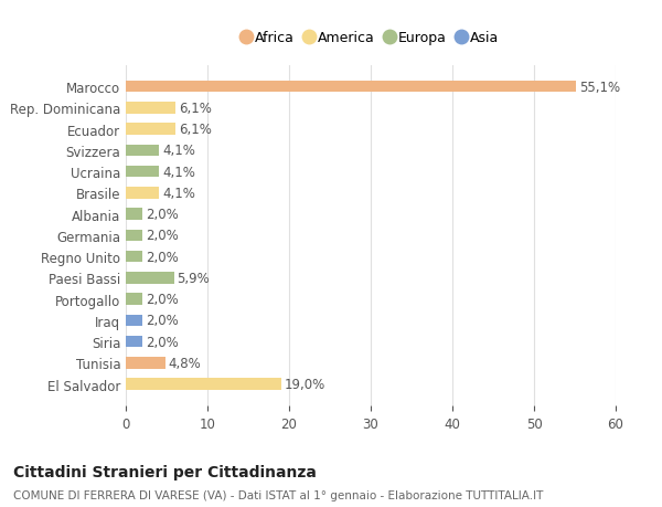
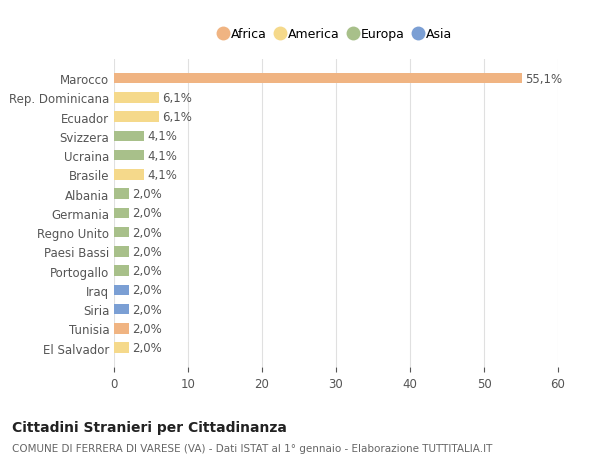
Paesi Bassi: 5,9% -> 2,0%
Tunisia: 4,8% -> 2,0%
El Salvador: 19,0% -> 2,0%
